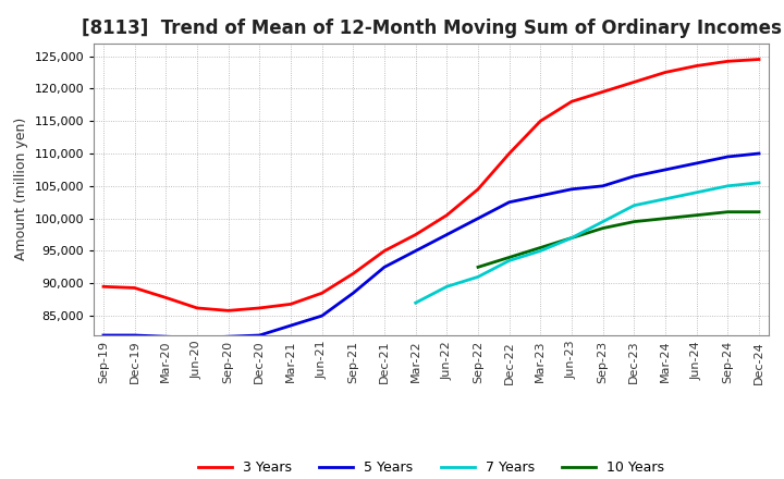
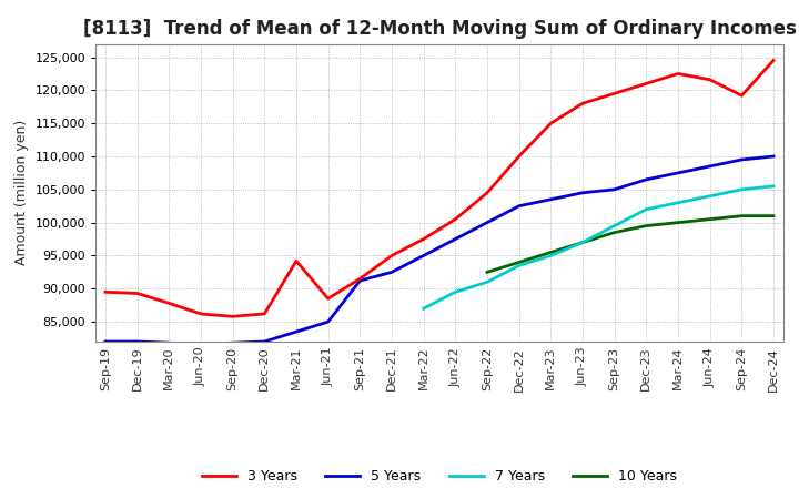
3 Years/Mar-21: 86,800 -> 94,200
5 Years/Sep-21: 88,500 -> 91,200
3 Years/Jun-24: 123,500 -> 121,600
3 Years/Sep-24: 124,200 -> 119,200
